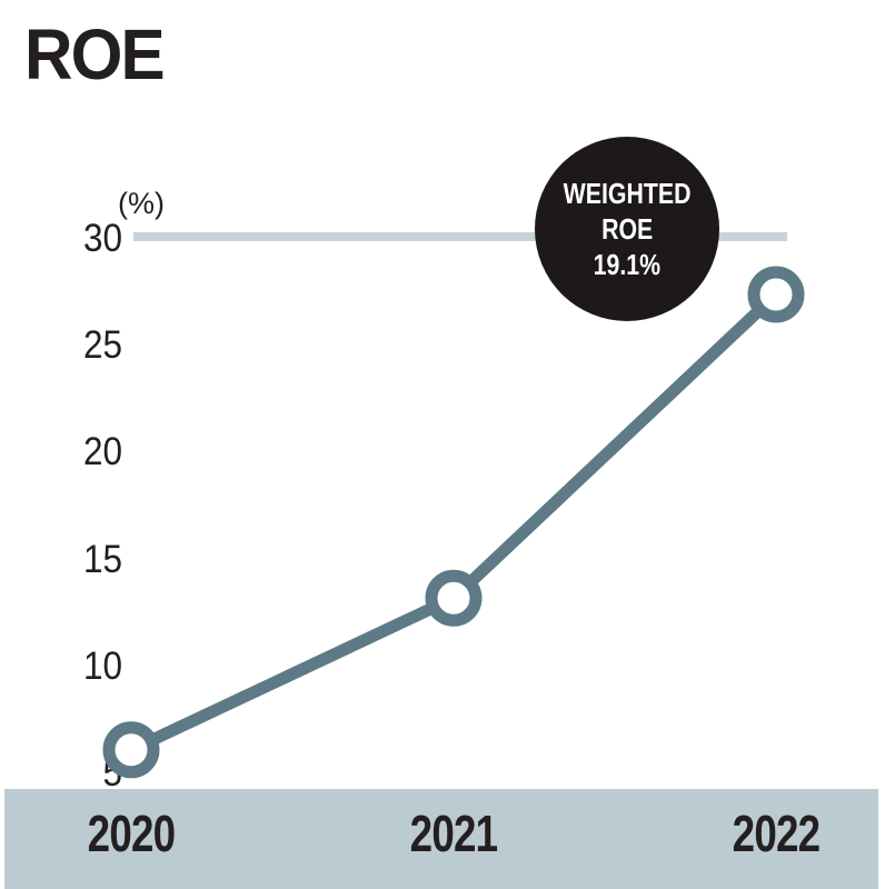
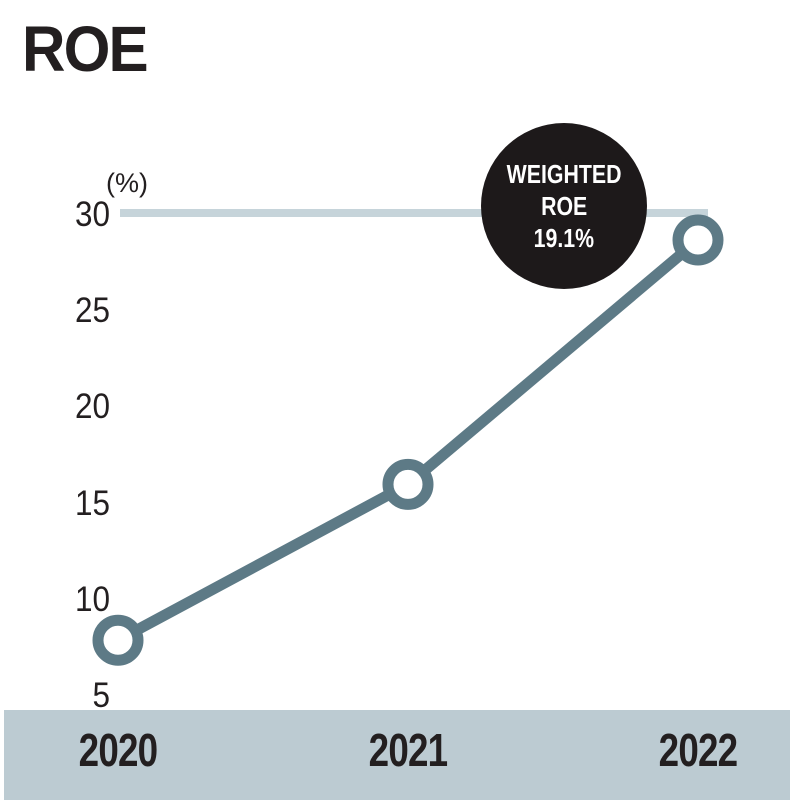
2020: 6.1 -> 7.9
2021: 13.2 -> 16.0
2022: 27.4 -> 28.7
